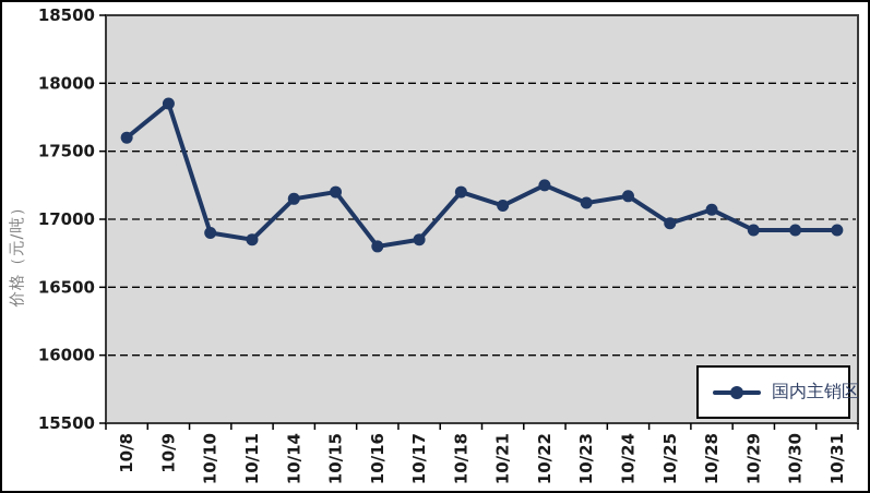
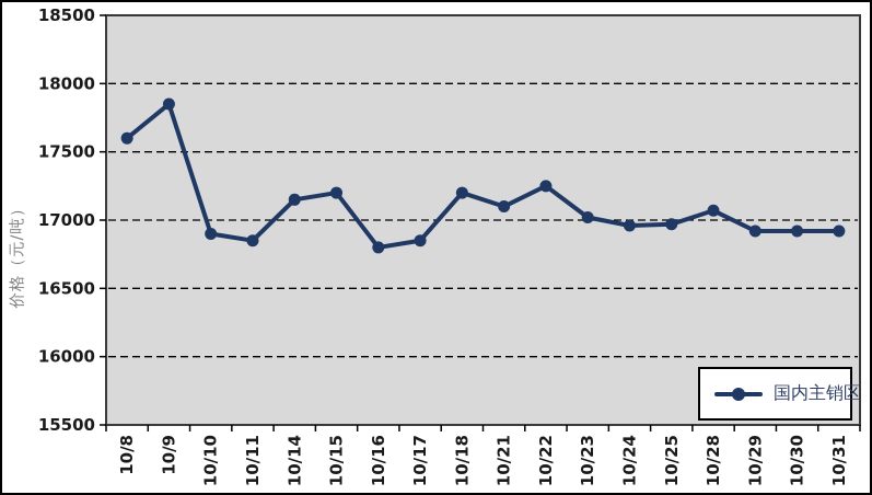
10/23: 17120 -> 17020
10/24: 17170 -> 16960
